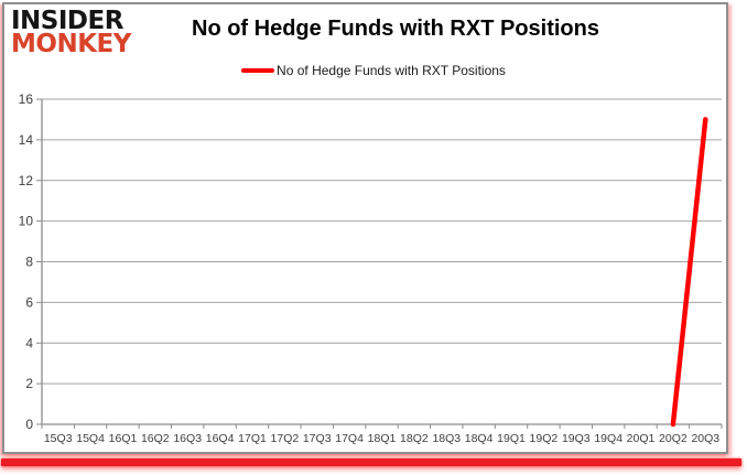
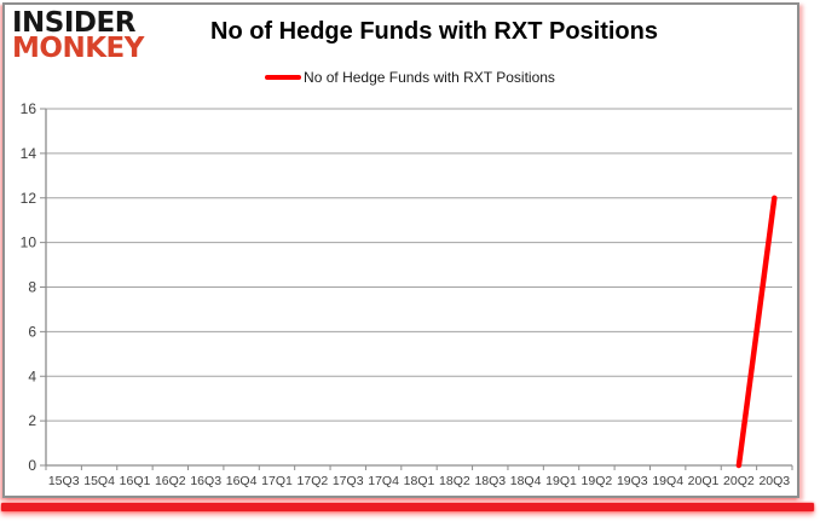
20Q3: 15 -> 12
